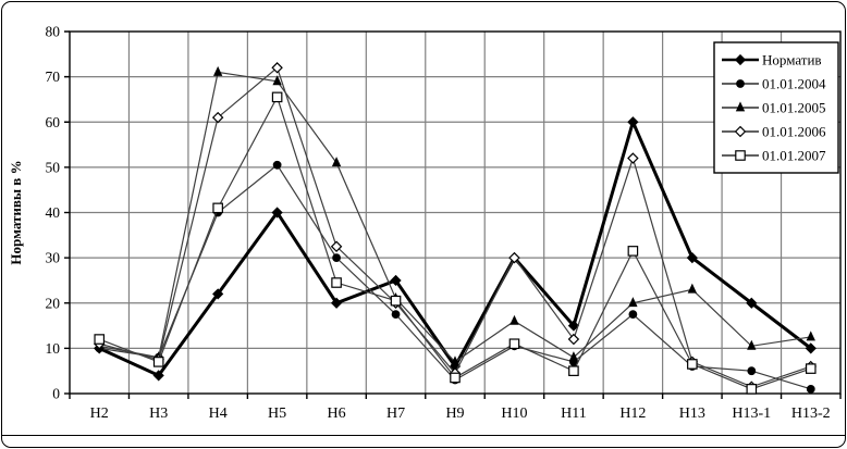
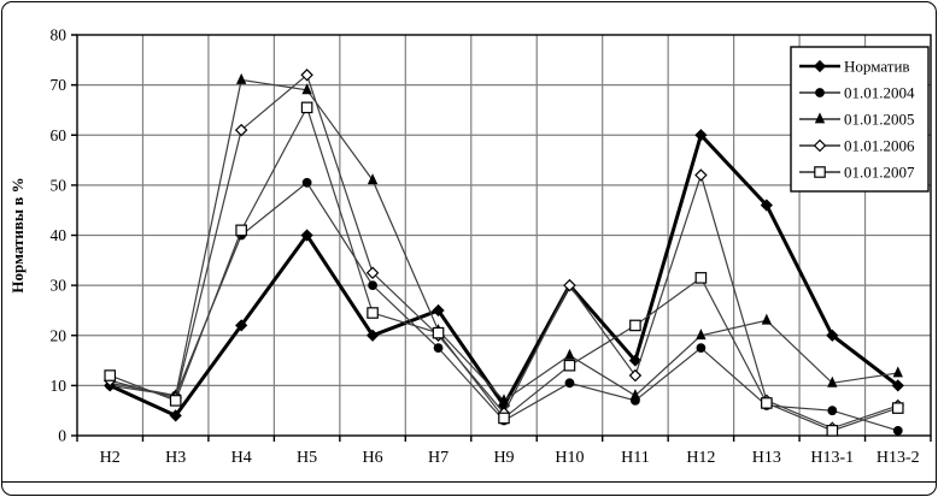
01.01.2007/Н10: 11 -> 14
01.01.2007/Н11: 5 -> 22
Норматив/Н13: 30 -> 46
